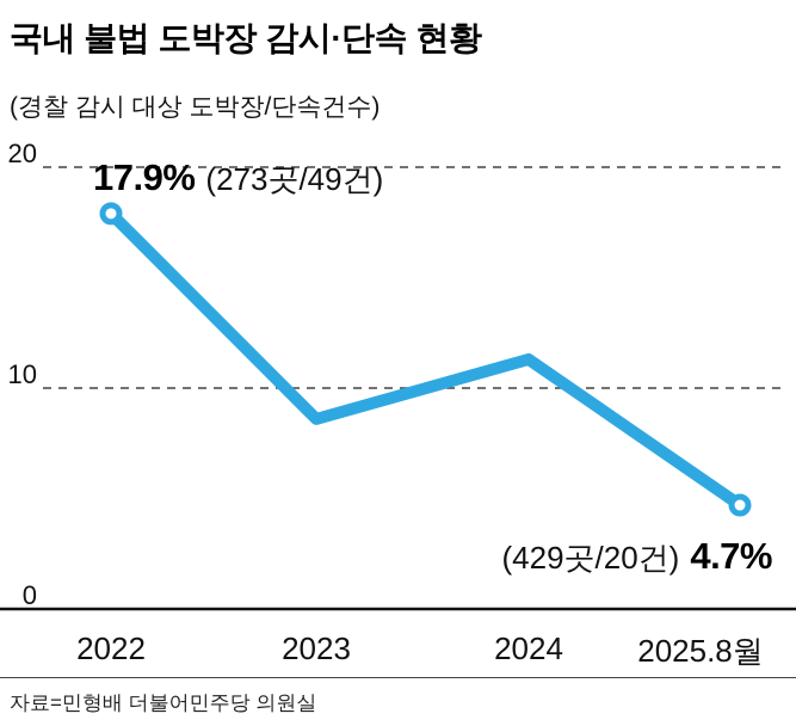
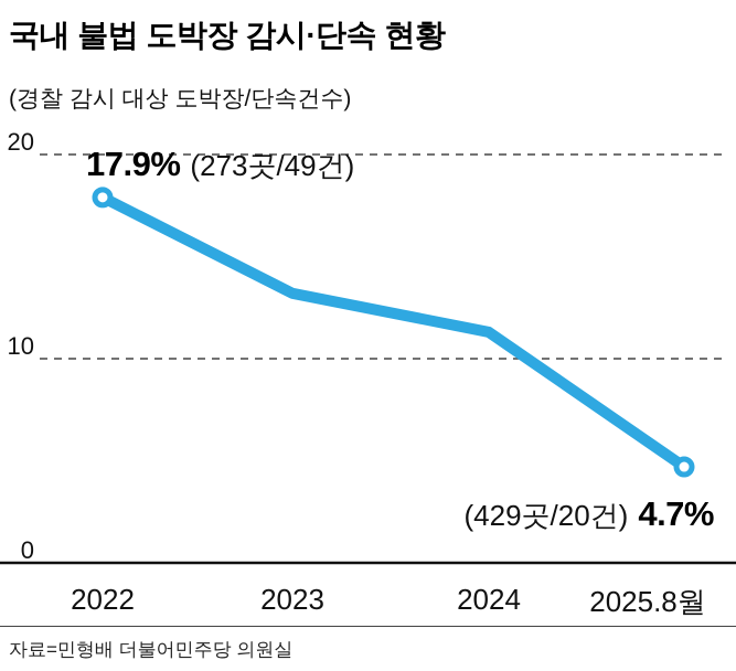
2023: 8.6 -> 13.2
